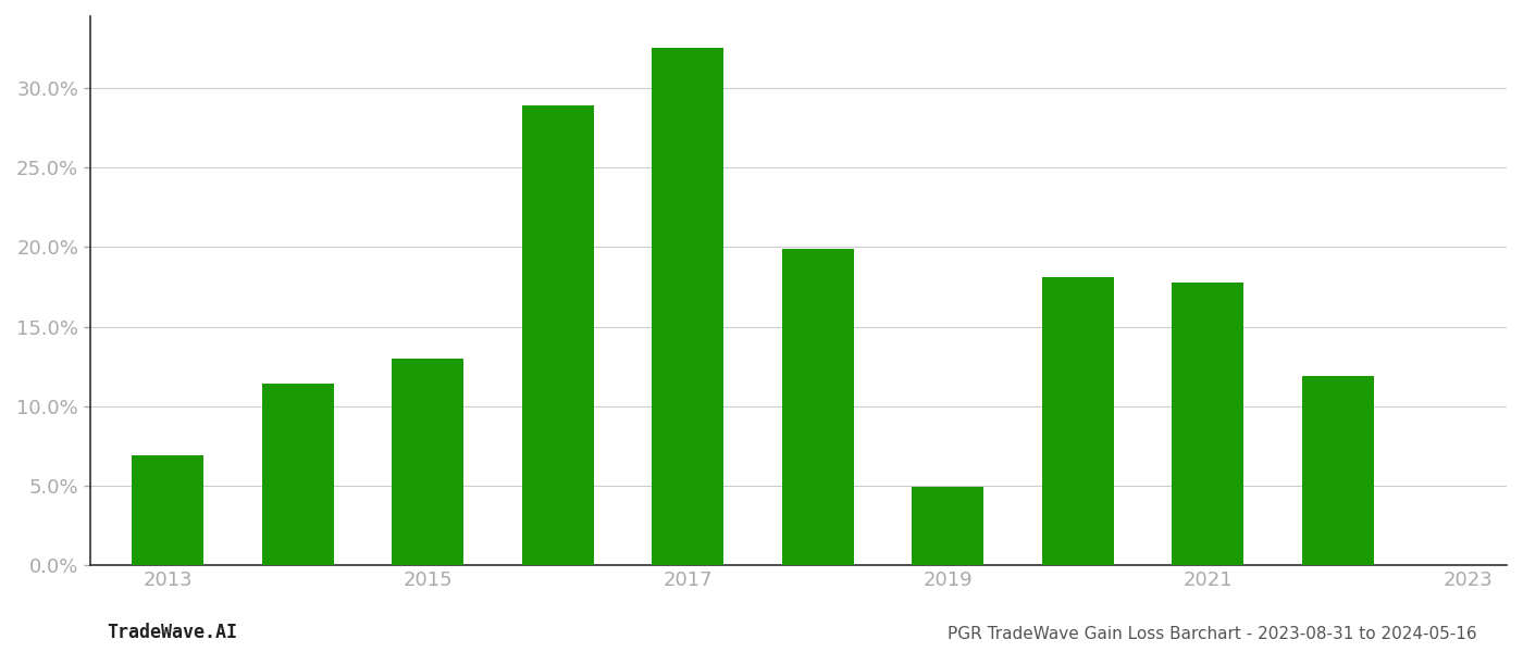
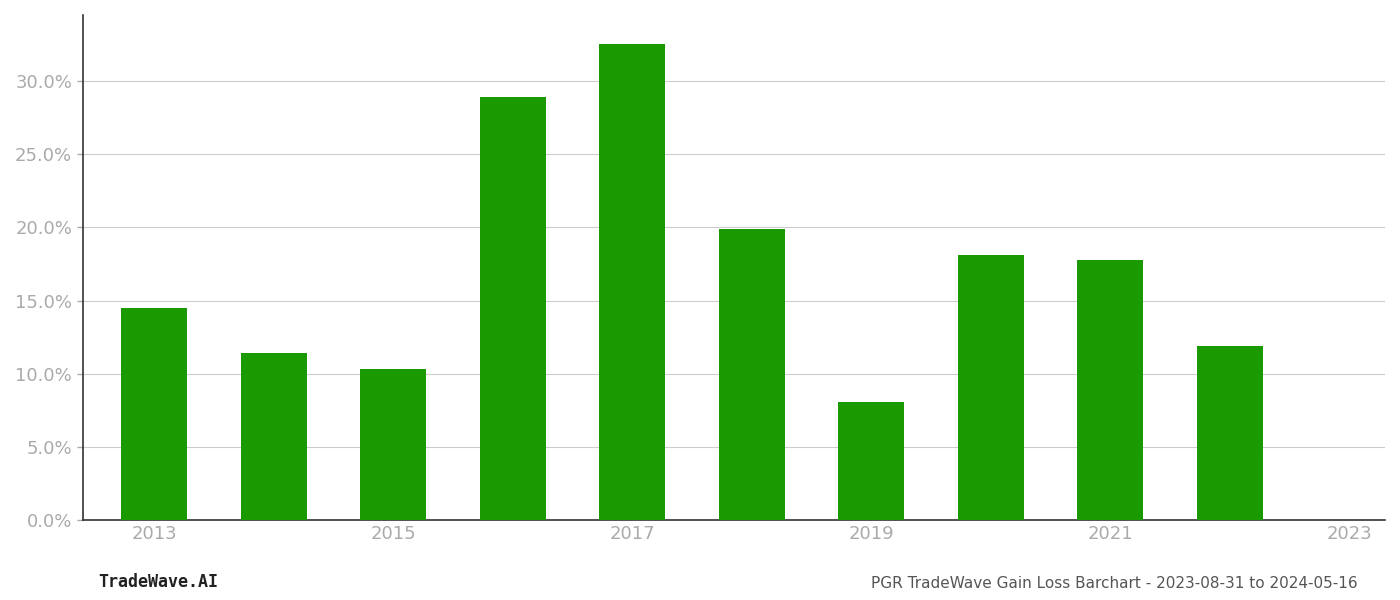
2013: 6.9% -> 14.5%
2015: 13.0% -> 10.3%
2019: 4.9% -> 8.1%
